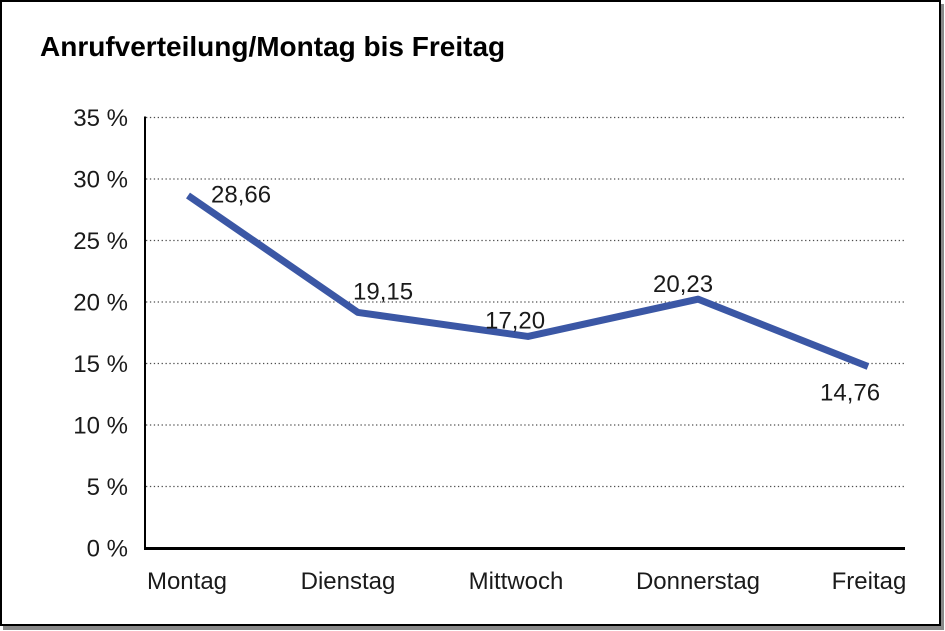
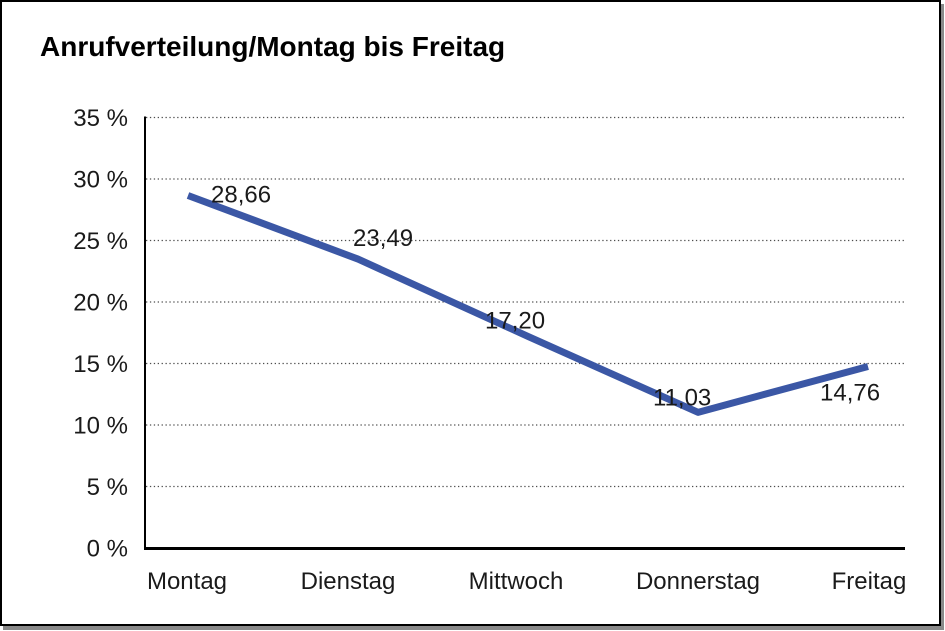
Dienstag: 19,15 -> 23,49
Donnerstag: 20,23 -> 11,03
